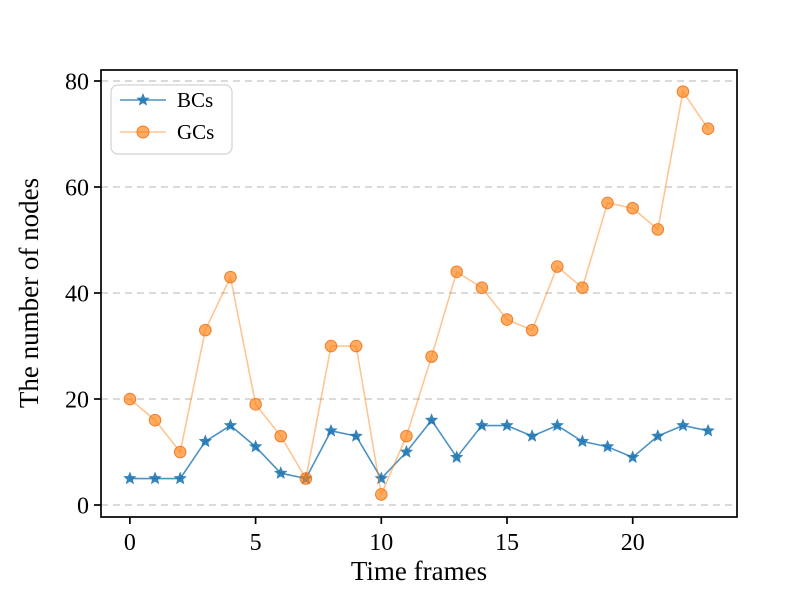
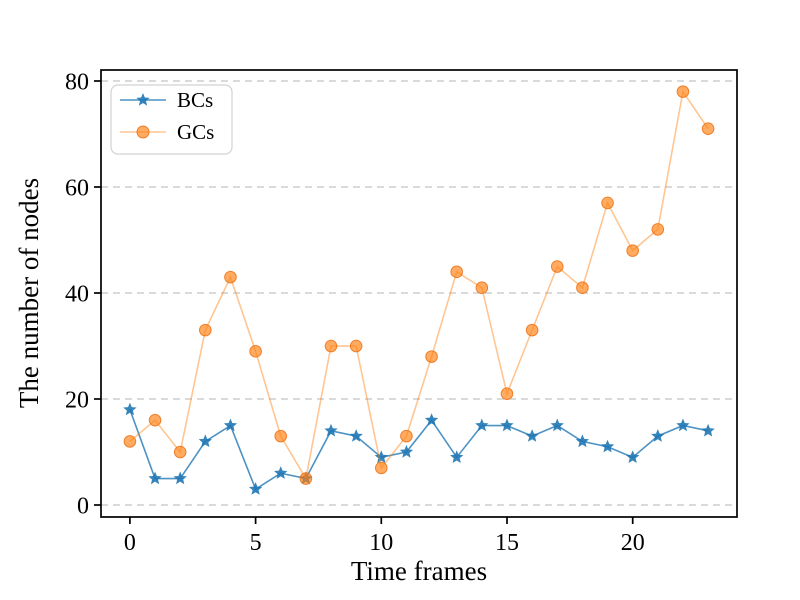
BCs/0: 5 -> 18
GCs/0: 20 -> 12
BCs/5: 11 -> 3
GCs/5: 19 -> 29
BCs/10: 5 -> 9
GCs/10: 2 -> 7
GCs/15: 35 -> 21
GCs/20: 56 -> 48
